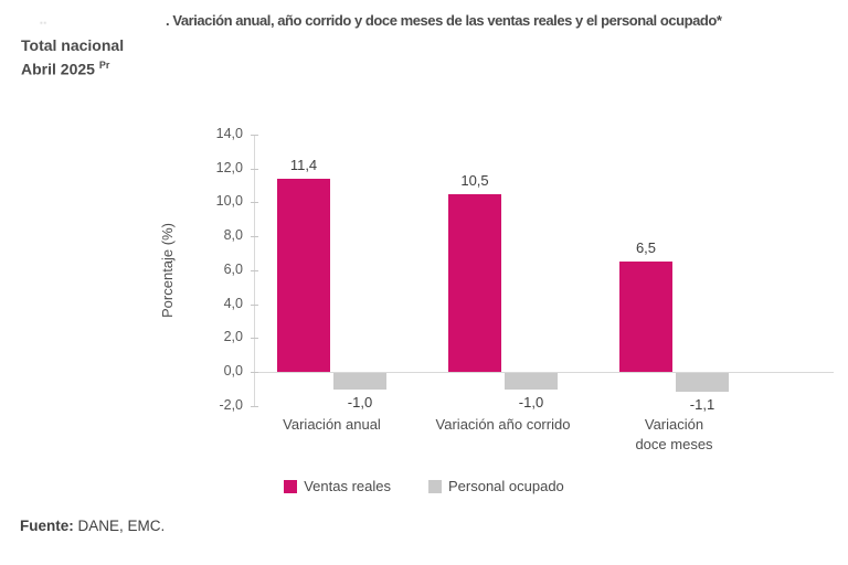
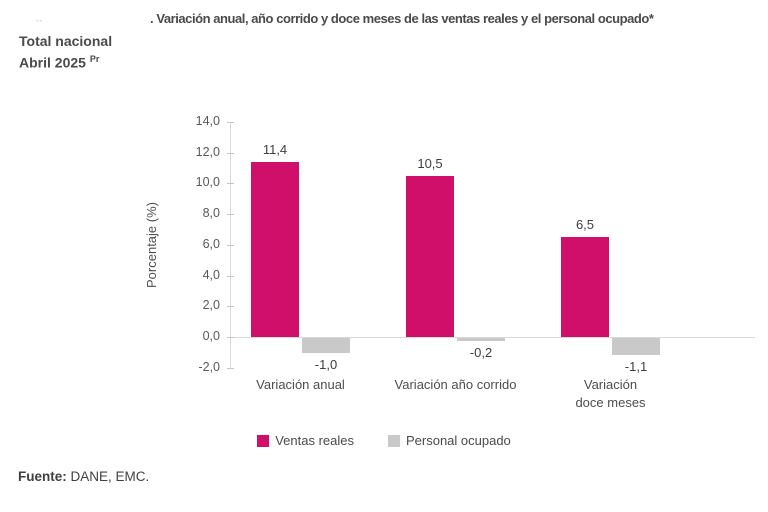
Personal ocupado/Variación año corrido: -1,0 -> -0,2
